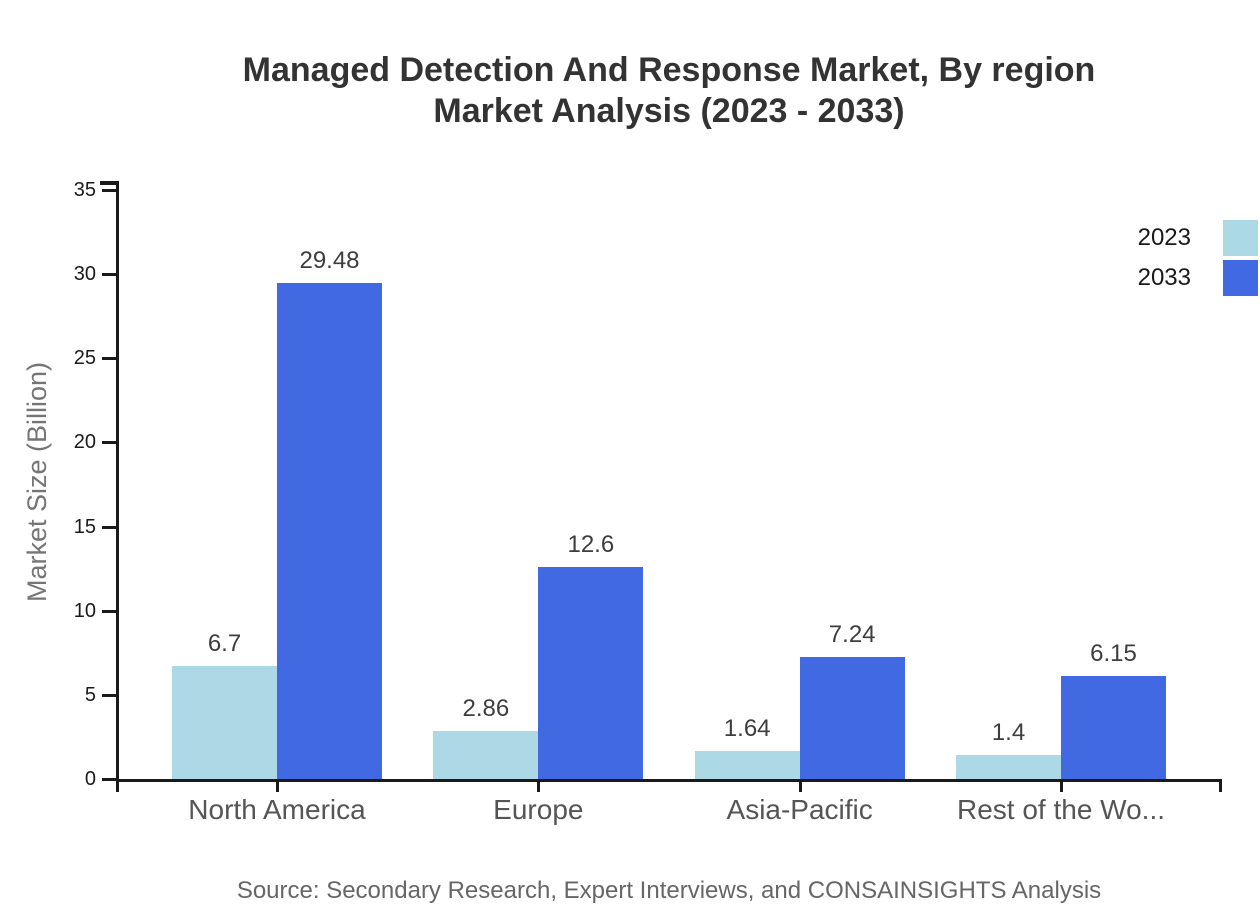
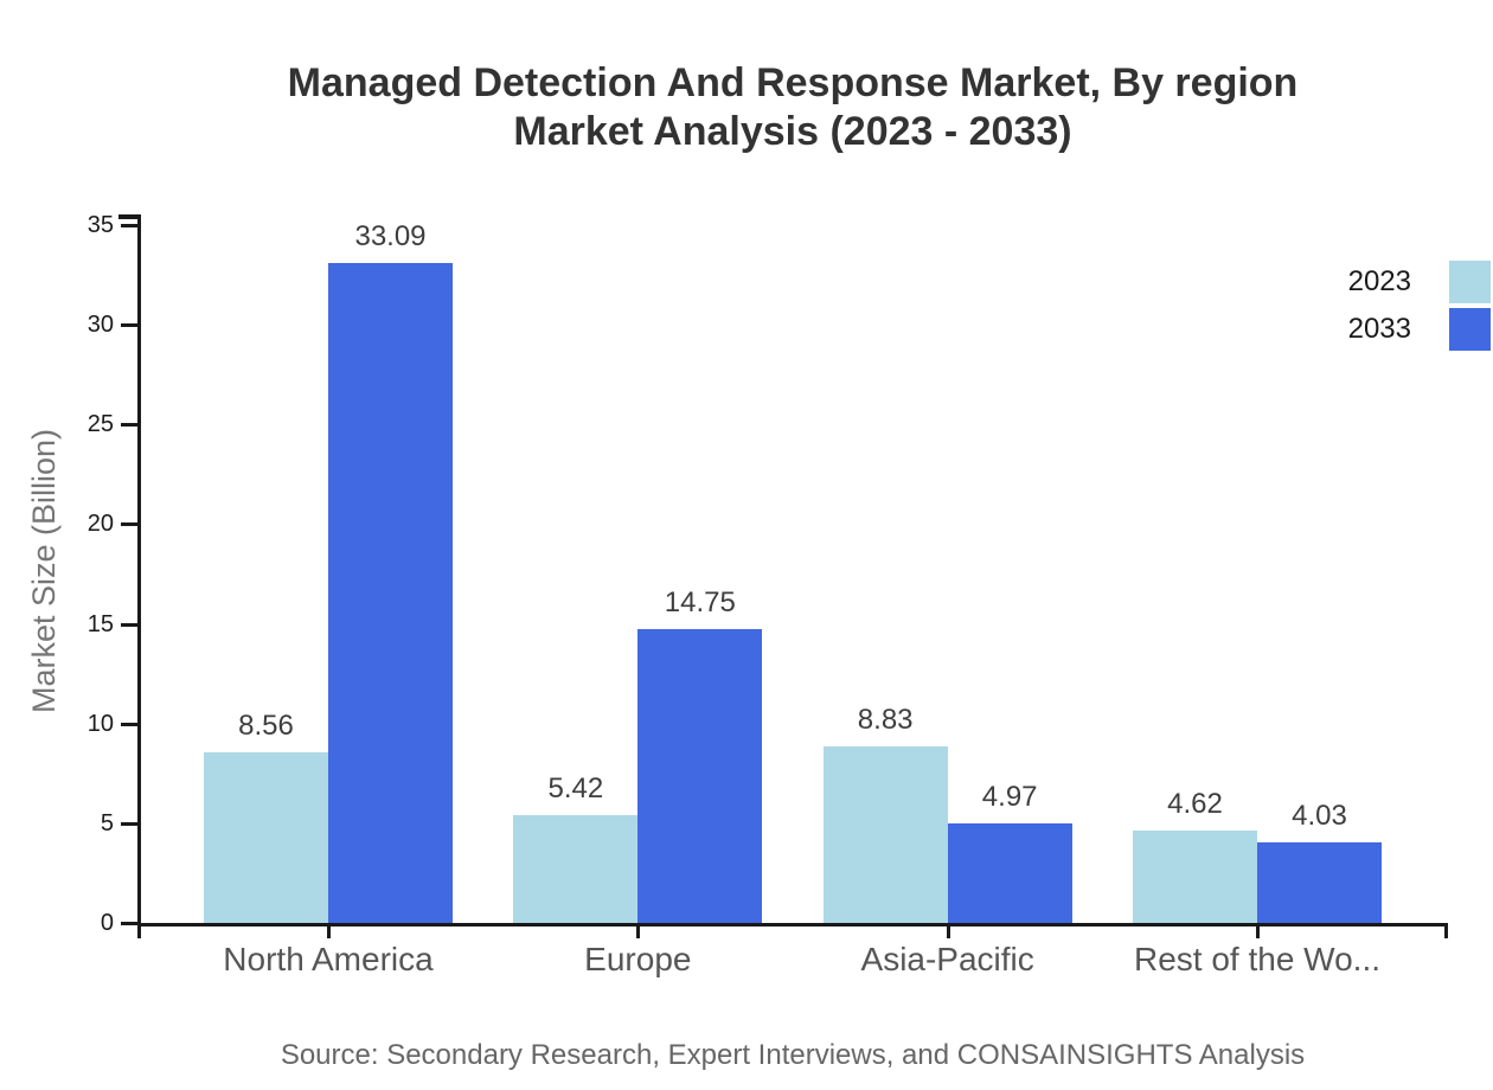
2023/North America: 6.7 -> 8.56
2033/North America: 29.48 -> 33.09
2023/Europe: 2.86 -> 5.42
2033/Europe: 12.6 -> 14.75
2023/Asia-Pacific: 1.64 -> 8.83
2033/Asia-Pacific: 7.24 -> 4.97
2023/Rest of the Wo...: 1.4 -> 4.62
2033/Rest of the Wo...: 6.15 -> 4.03
